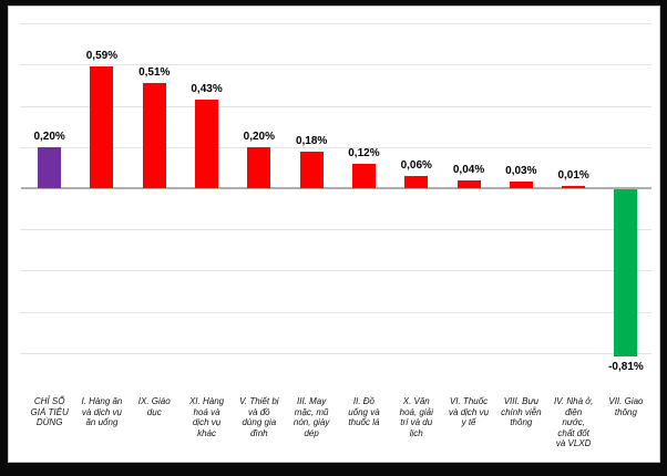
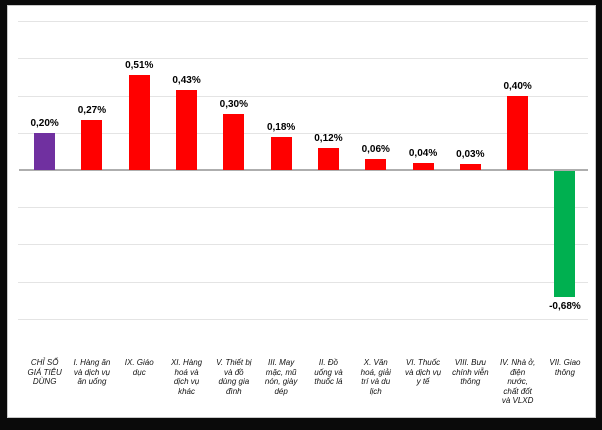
I. Hàng ăn và dịch vụ ăn uống: 0,59% -> 0,27%
V. Thiết bị và đồ dùng gia đình: 0,20% -> 0,30%
IV. Nhà ở, điện nước, chất đốt và VLXD: 0,01% -> 0,40%
VII. Giao thông: -0,81% -> -0,68%
